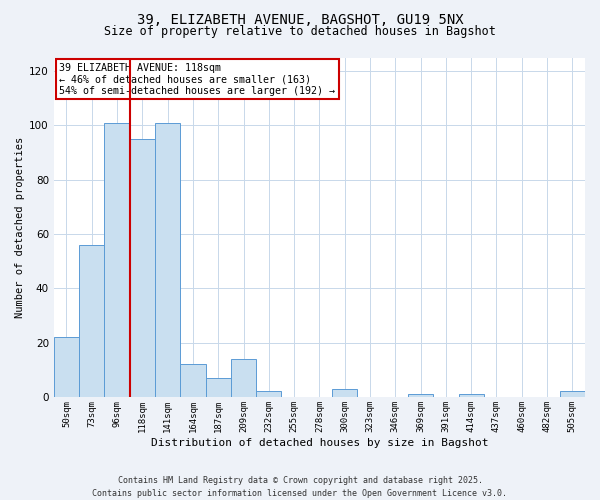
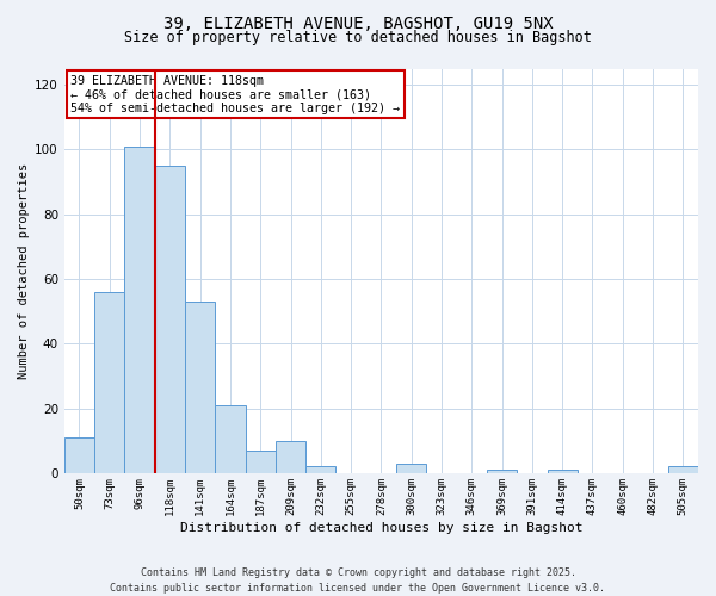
50sqm: 22 -> 11
141sqm: 101 -> 53
164sqm: 12 -> 21
209sqm: 14 -> 10
